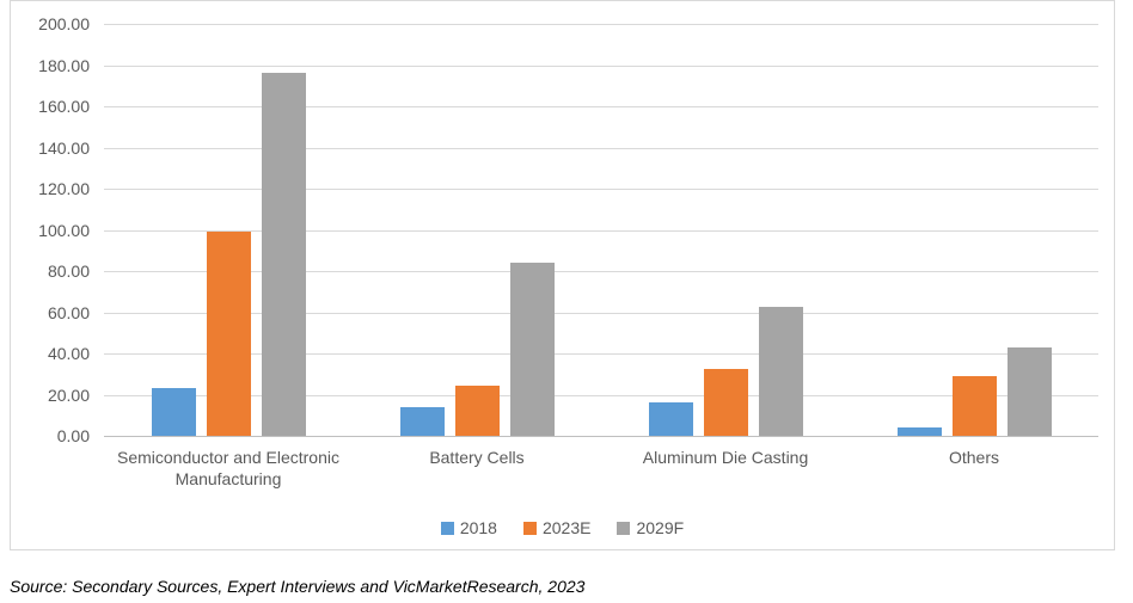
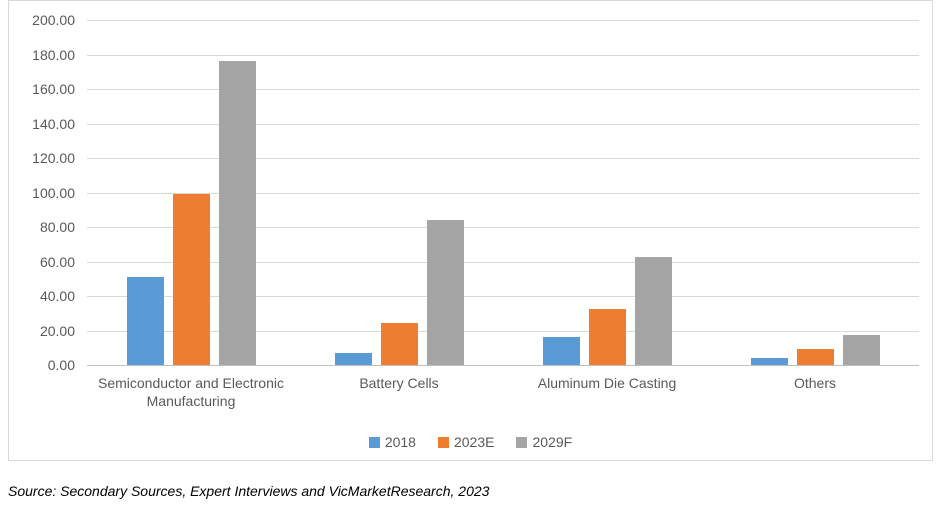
2018/Semiconductor and Electronic Manufacturing: 23 -> 51
2018/Battery Cells: 14 -> 7
2023E/Others: 29 -> 9
2029F/Others: 43 -> 18
